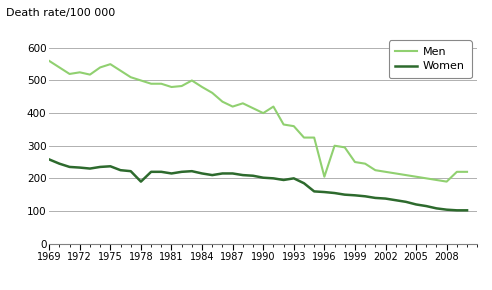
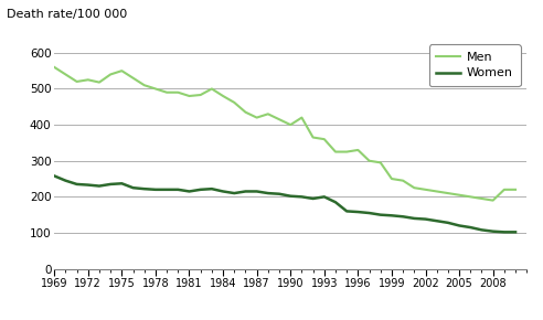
Women/1978: 190 -> 220
Men/1996: 205 -> 330
